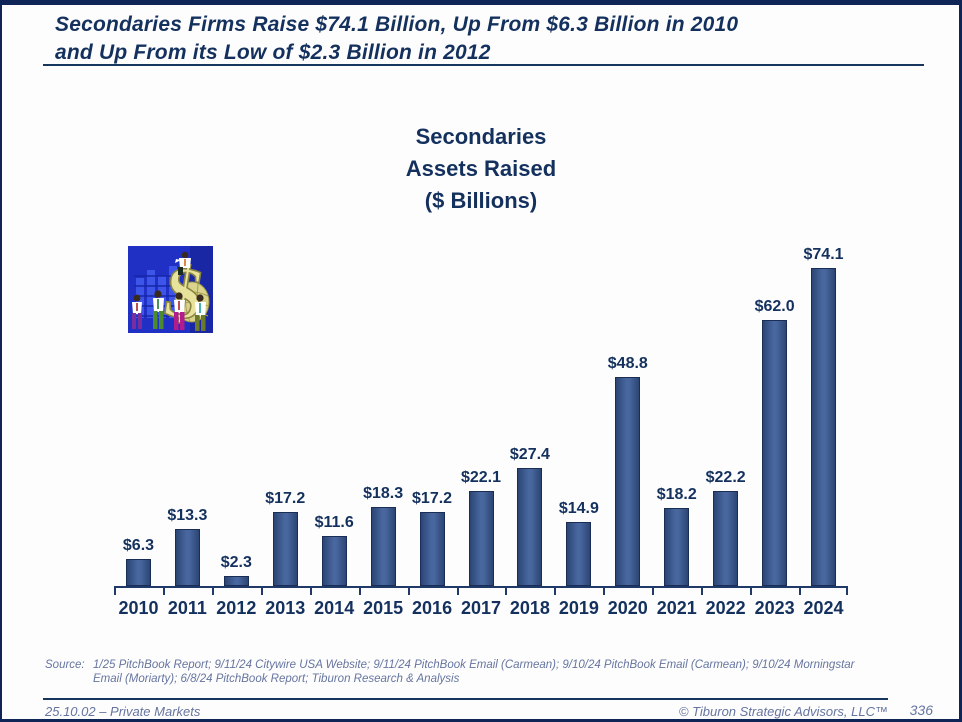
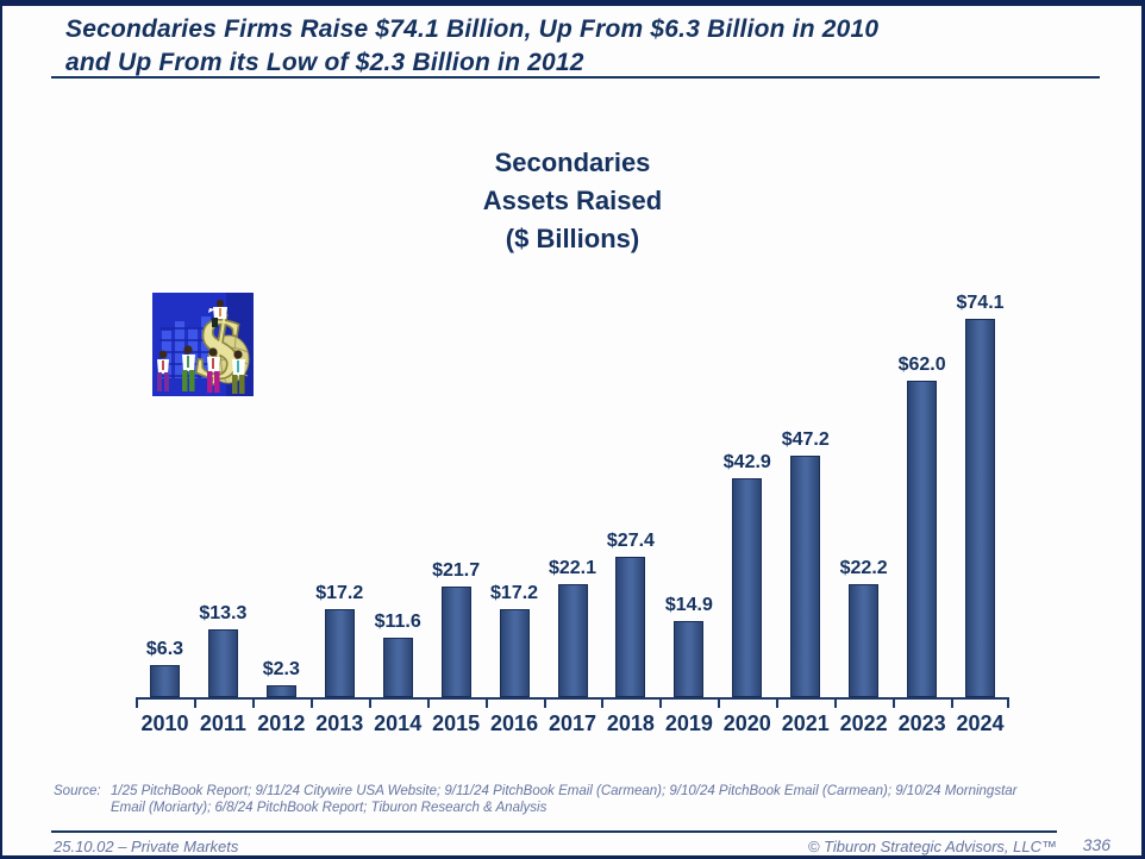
2015: $18.3 -> $21.7
2020: $48.8 -> $42.9
2021: $18.2 -> $47.2
